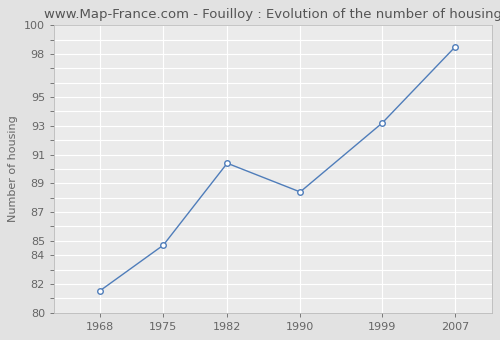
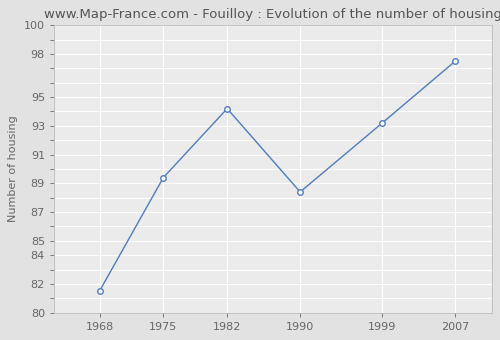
1975: 84.7 -> 89.4
1982: 90.4 -> 94.2
2007: 98.5 -> 97.5
